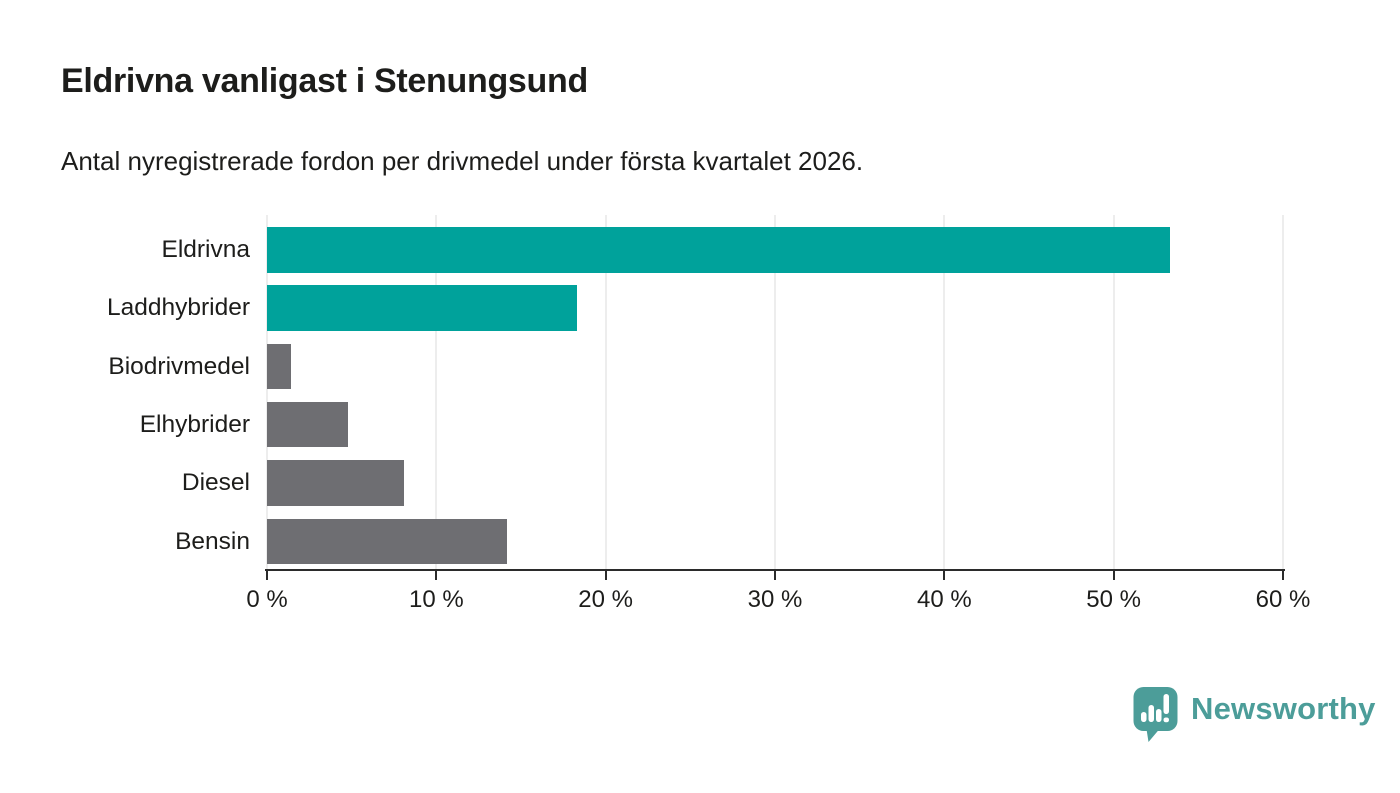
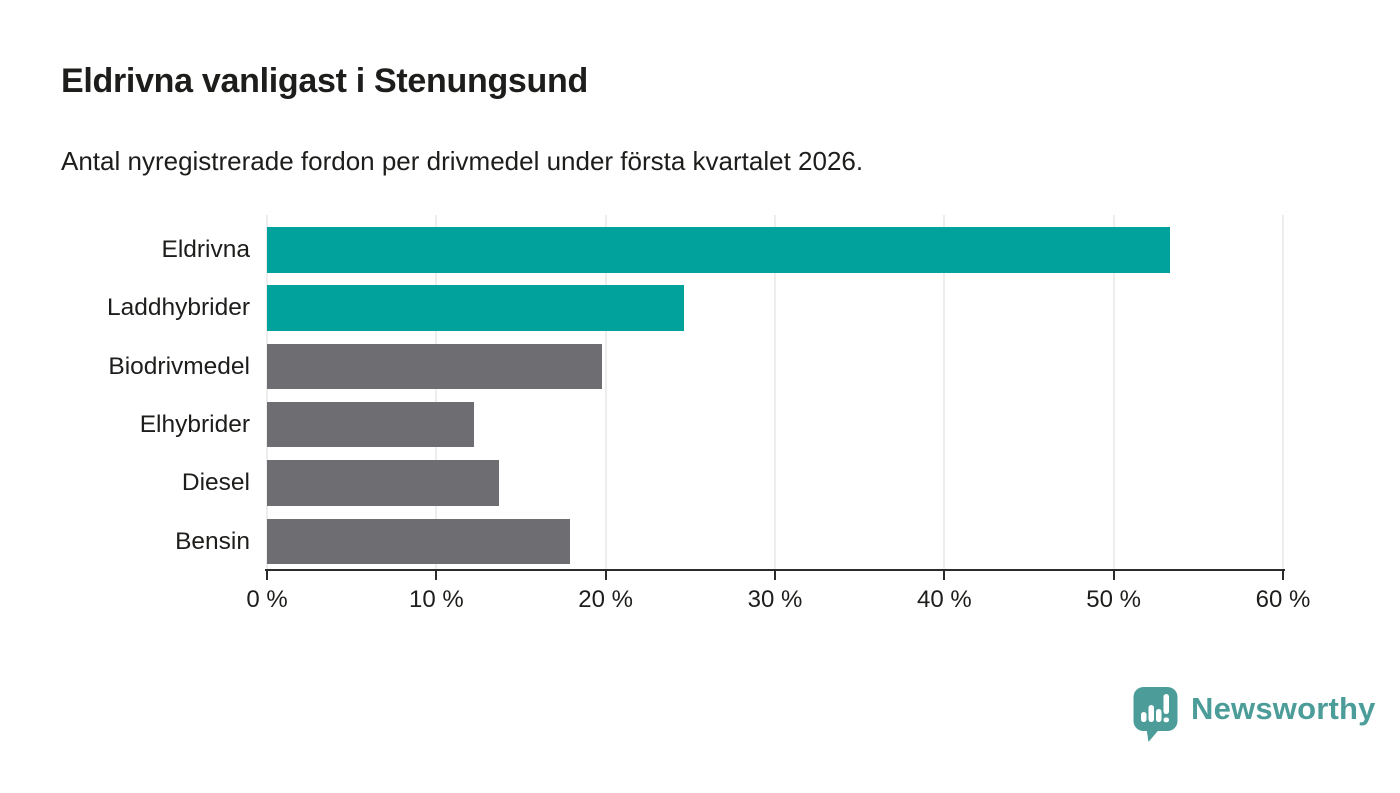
Laddhybrider: 18.3% -> 24.6%
Biodrivmedel: 1.4% -> 19.8%
Elhybrider: 4.8% -> 12.2%
Diesel: 8.1% -> 13.7%
Bensin: 14.2% -> 17.9%
